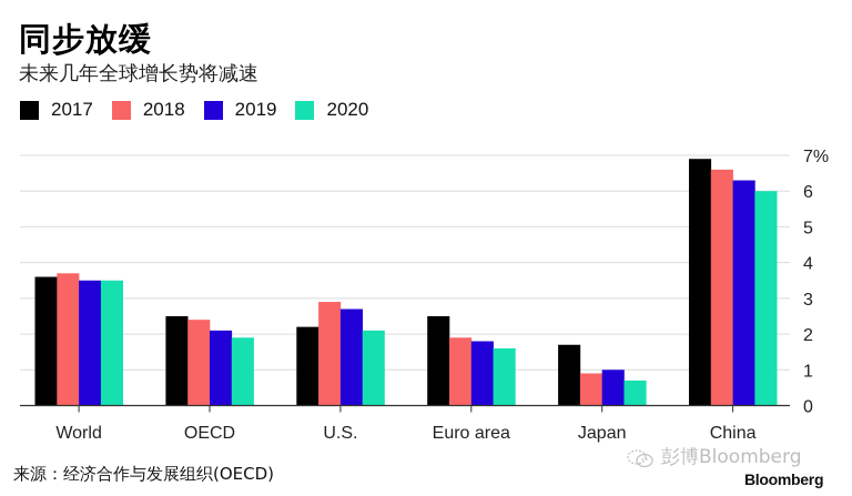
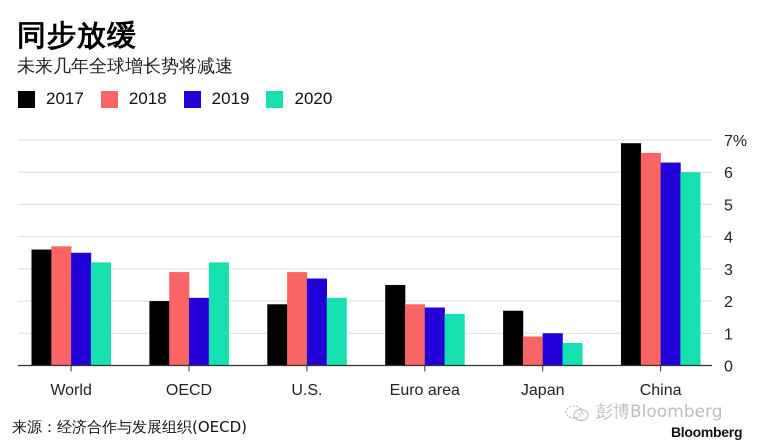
2020/World: 3.5% -> 3.2%
2017/OECD: 2.5% -> 2.0%
2018/OECD: 2.4% -> 2.9%
2020/OECD: 1.9% -> 3.2%
2017/U.S.: 2.2% -> 1.9%
